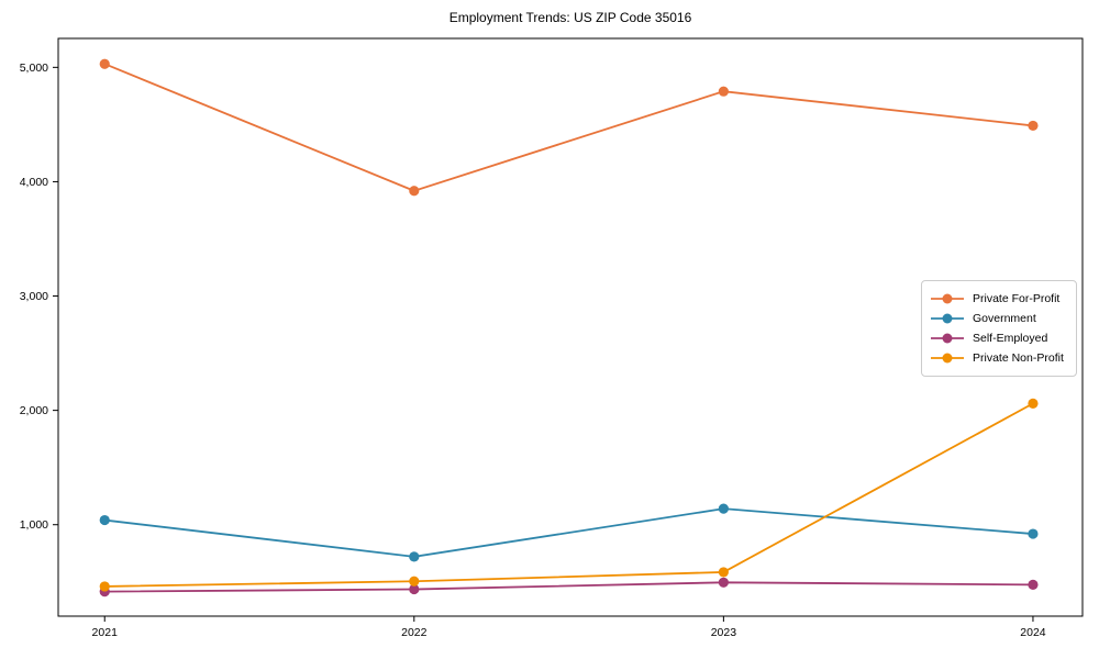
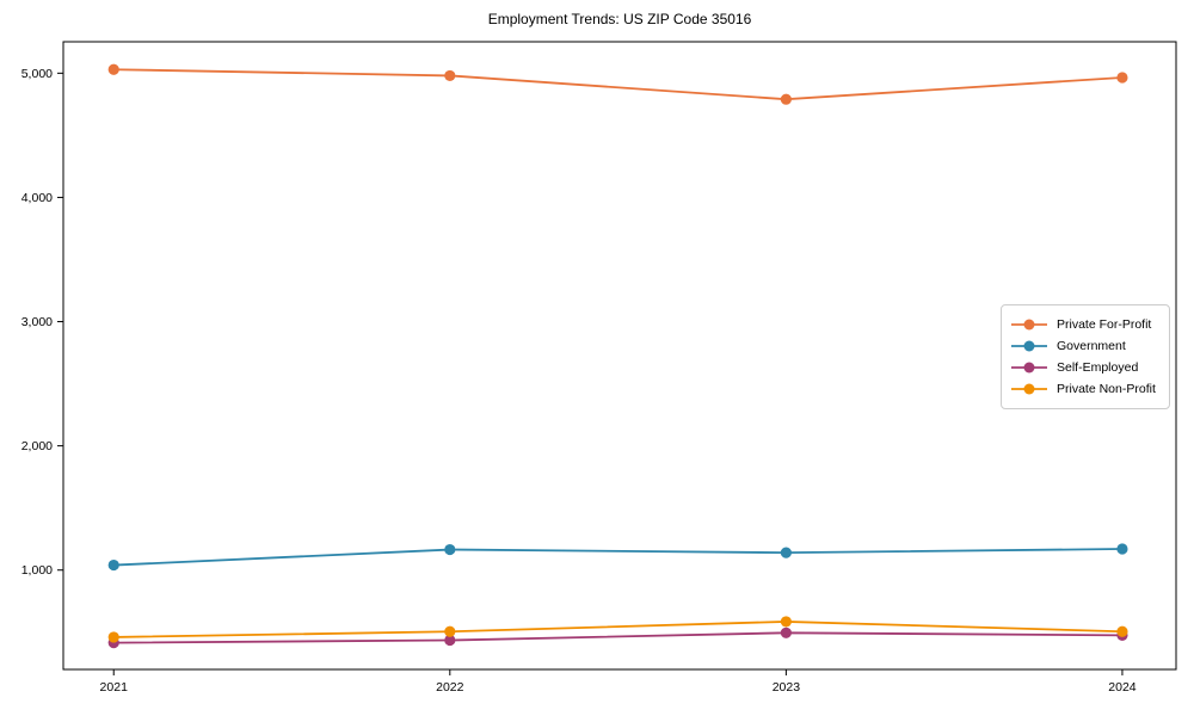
Private For-Profit/2022: 3920 -> 4980
Government/2022: 720 -> 1160
Private For-Profit/2024: 4490 -> 4960
Government/2024: 920 -> 1170
Private Non-Profit/2024: 2060 -> 500
